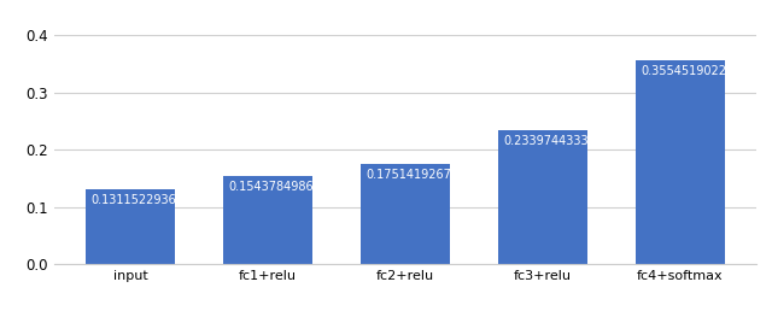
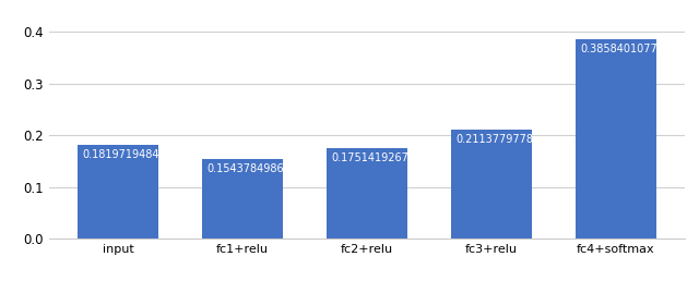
input: 0.1311522936 -> 0.1819719484
fc3+relu: 0.2339744333 -> 0.2113779778
fc4+softmax: 0.3554519022 -> 0.3858401077
